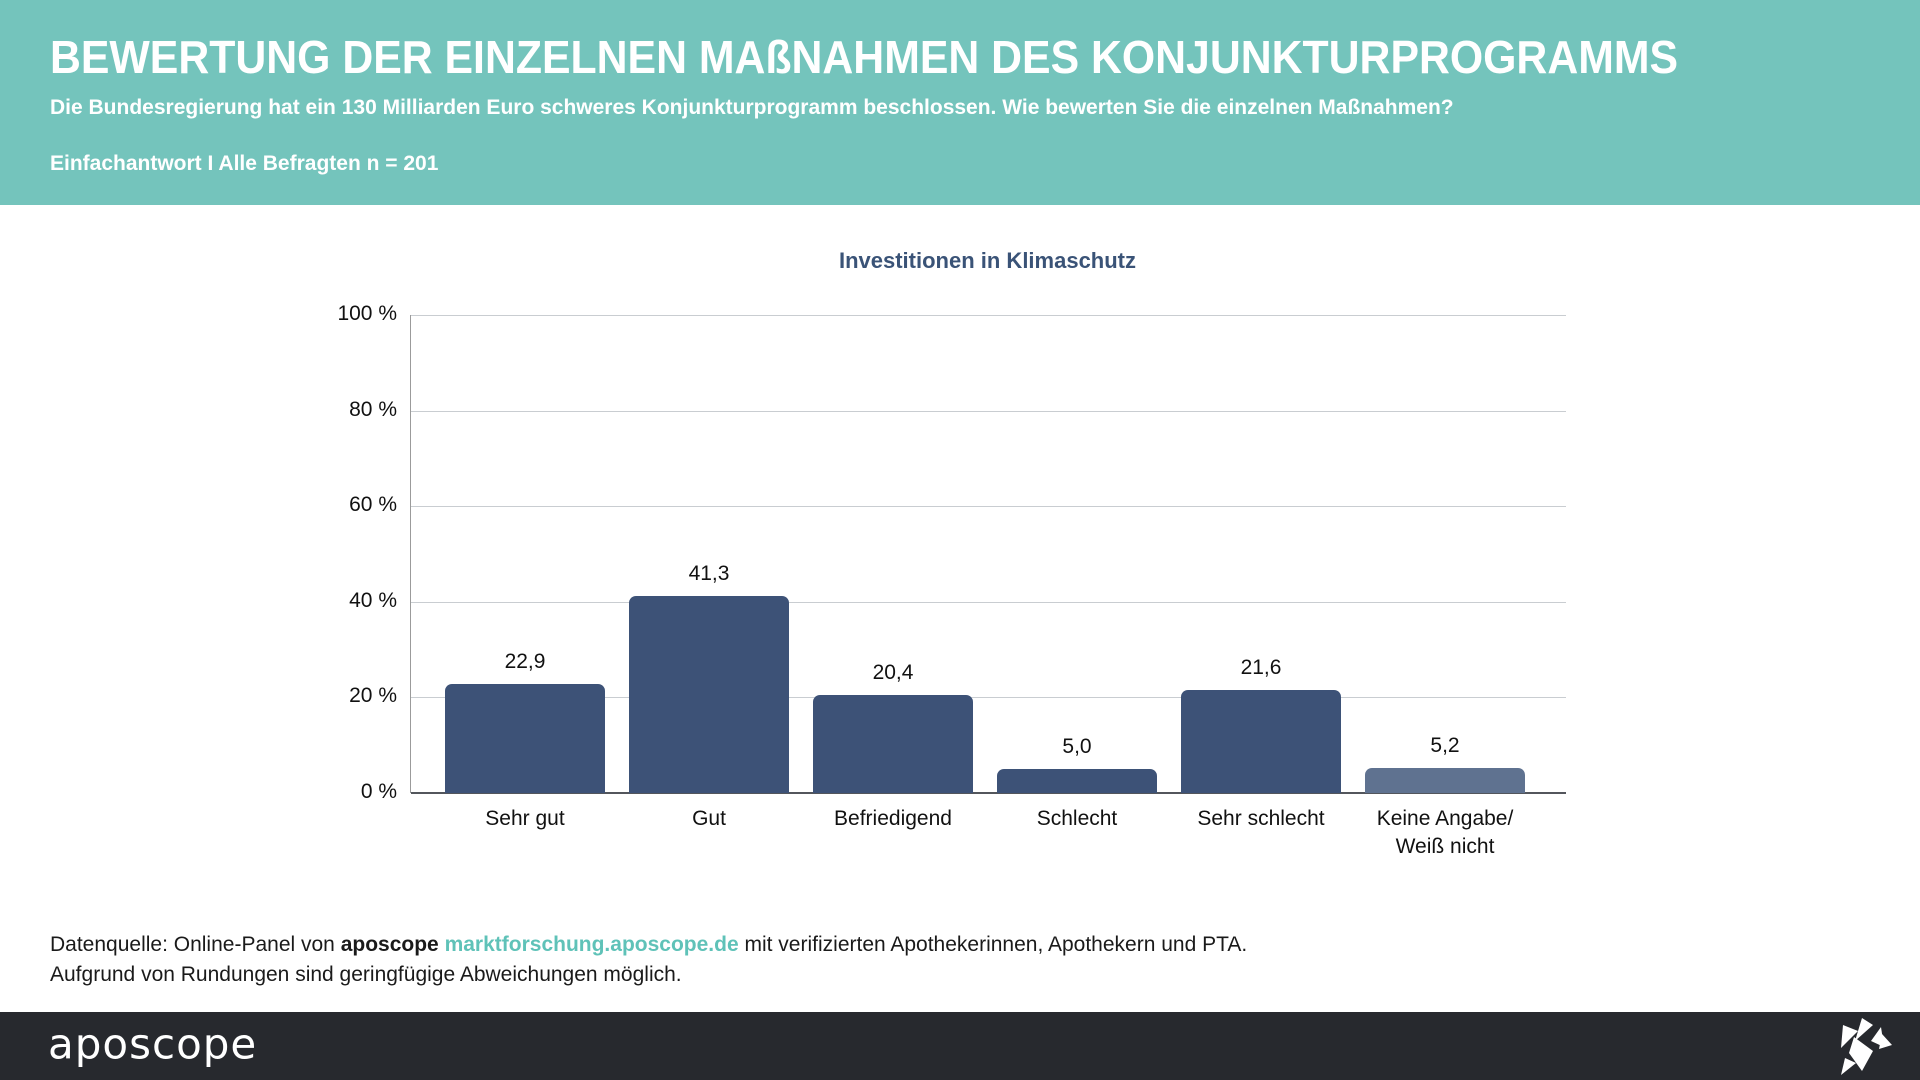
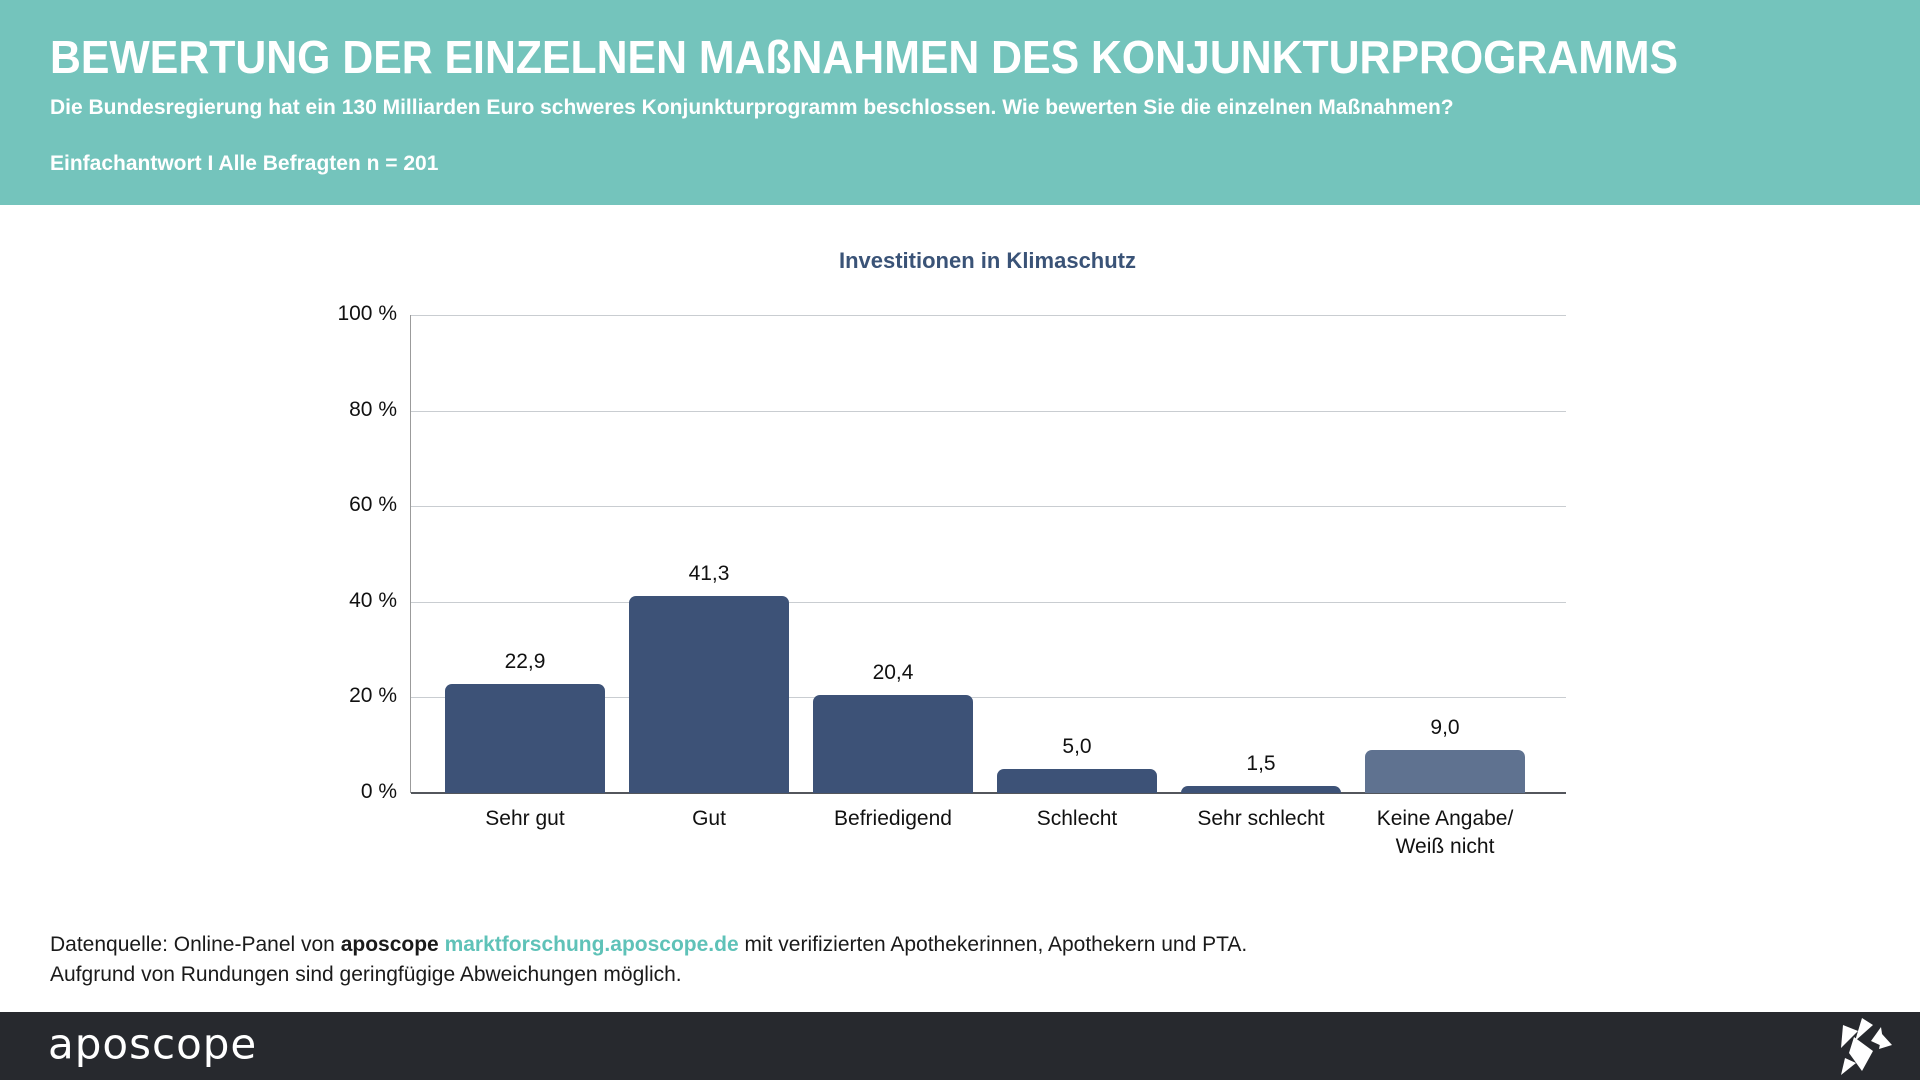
Sehr schlecht: 21,6 -> 1,5
Keine Angabe/ Weiß nicht: 5,2 -> 9,0
